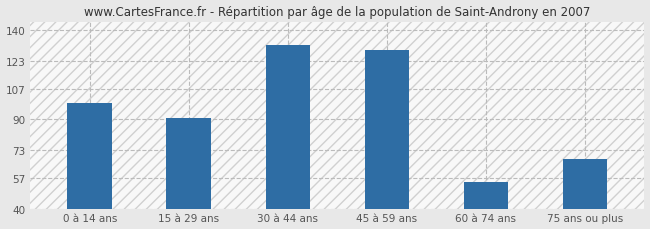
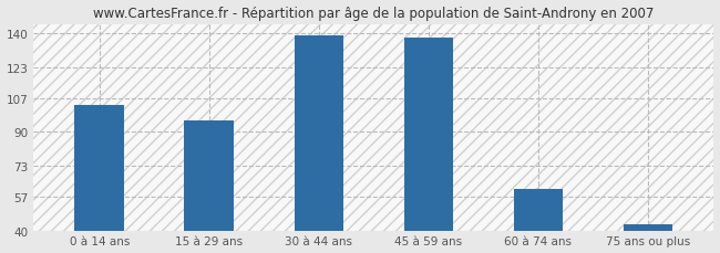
0 à 14 ans: 99 -> 104
15 à 29 ans: 91 -> 96
30 à 44 ans: 132 -> 139
45 à 59 ans: 129 -> 138
60 à 74 ans: 55 -> 61
75 ans ou plus: 68 -> 43
